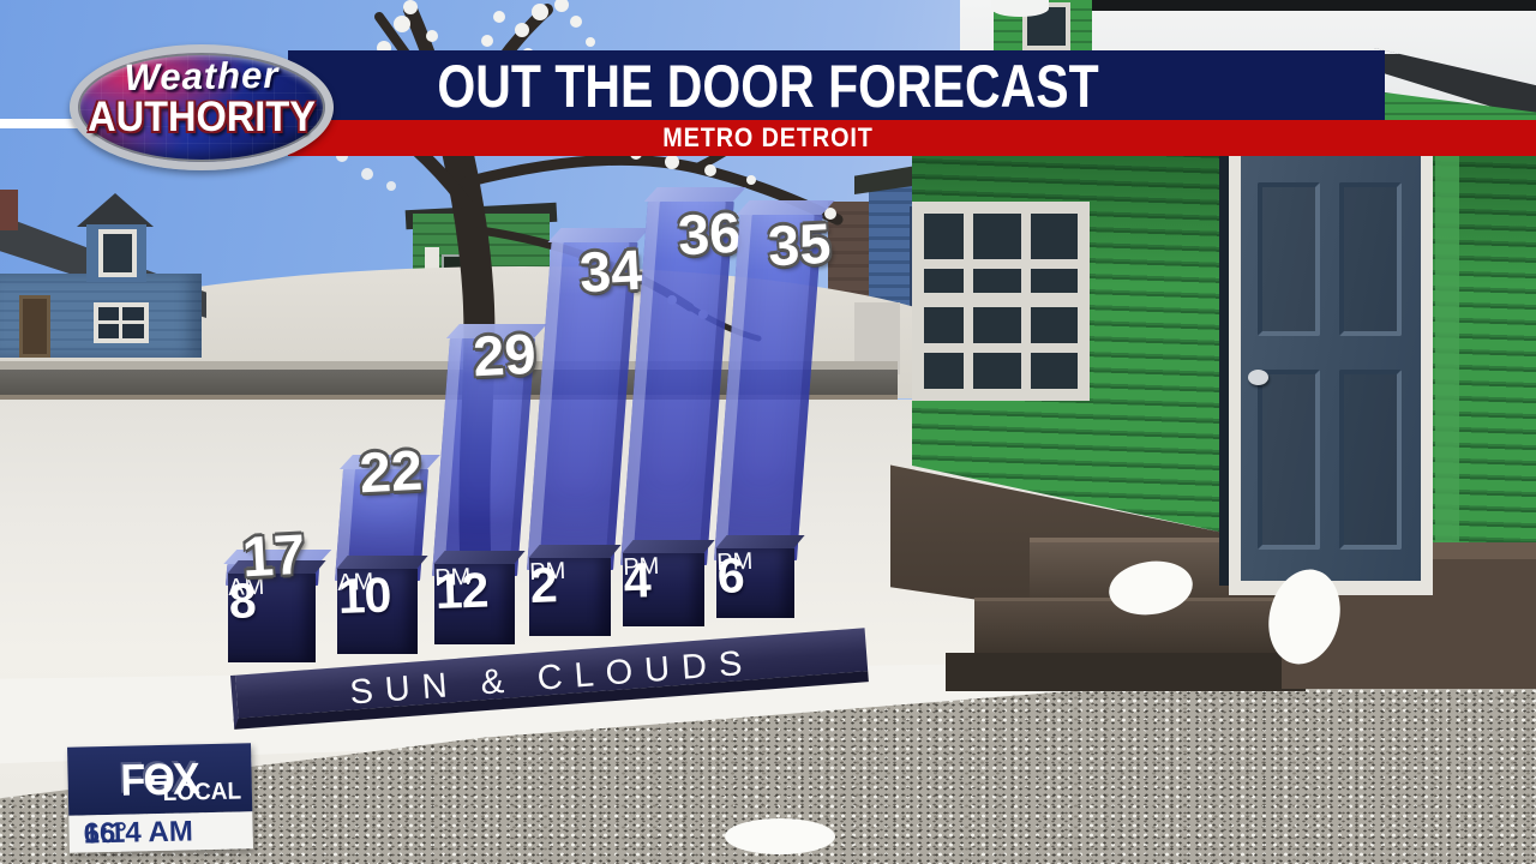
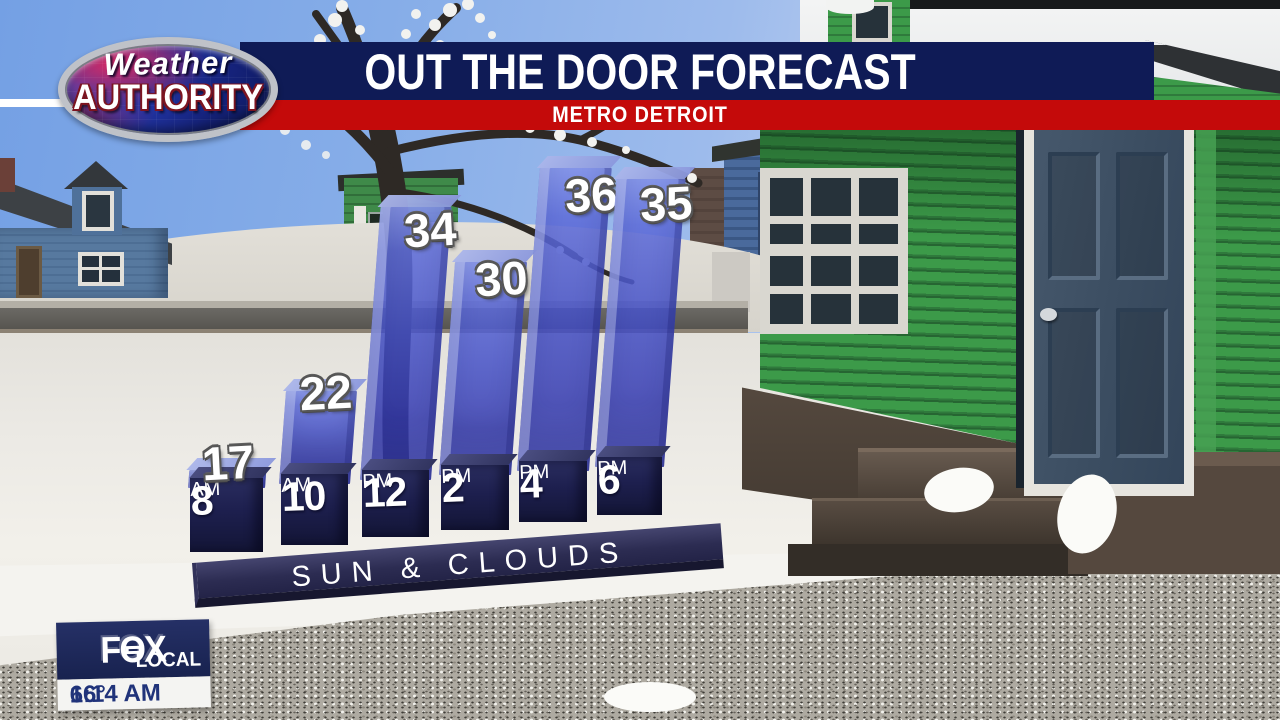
12 PM: 29 -> 34
2 PM: 34 -> 30
